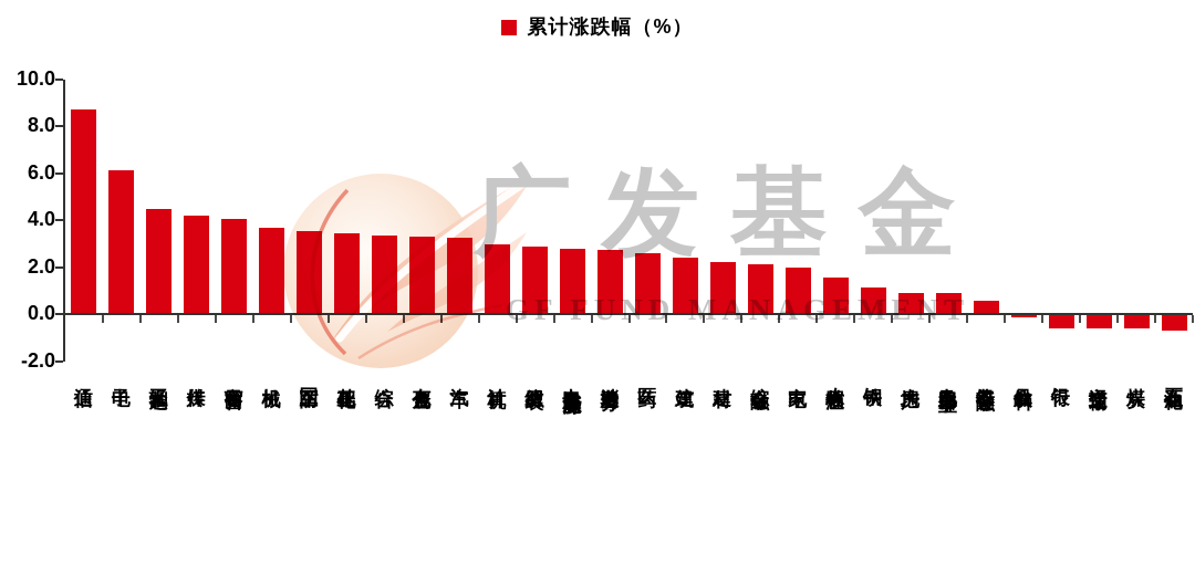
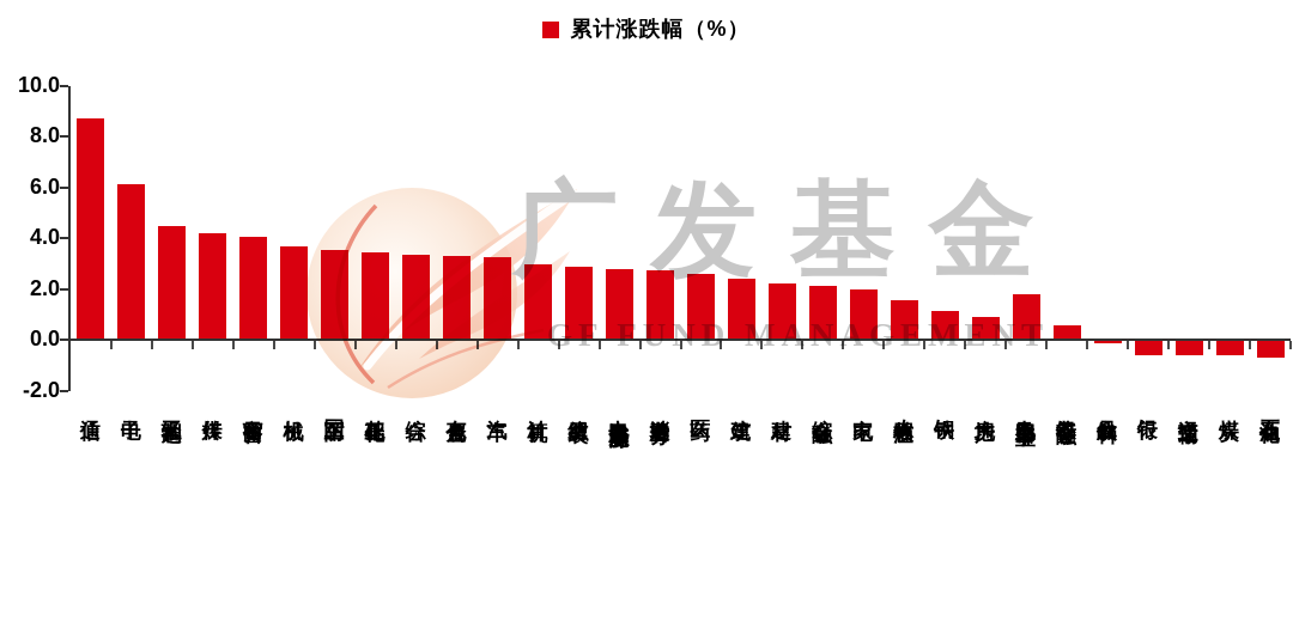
电力及公用事业: 0.9 -> 1.8
